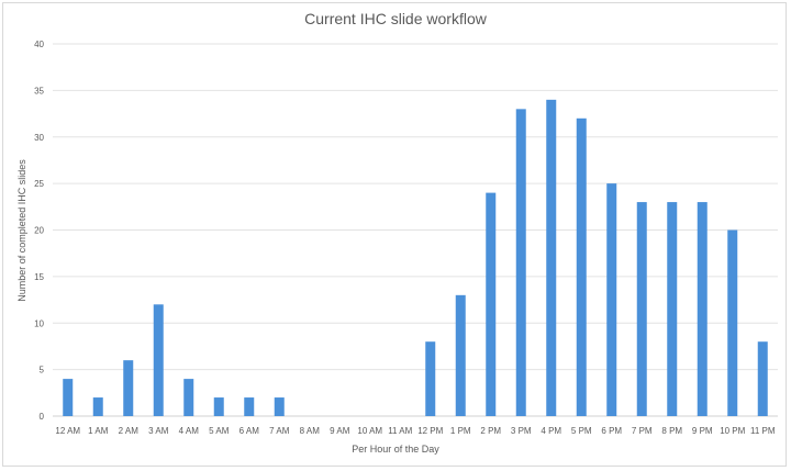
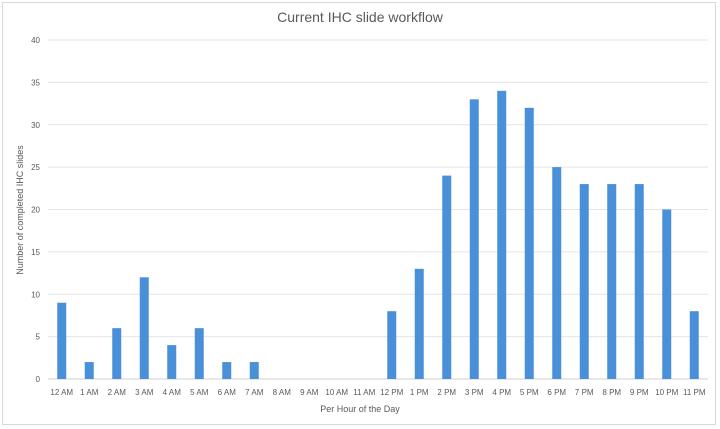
12 AM: 4 -> 9
5 AM: 2 -> 6
